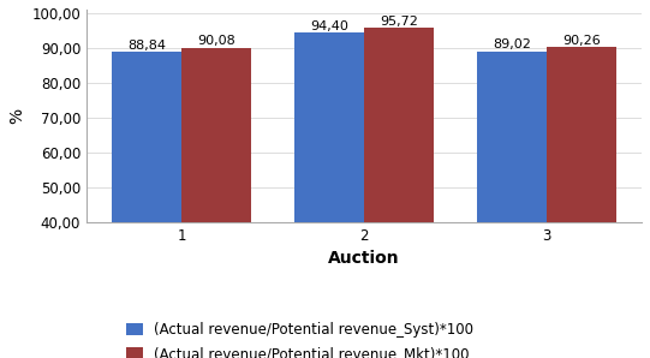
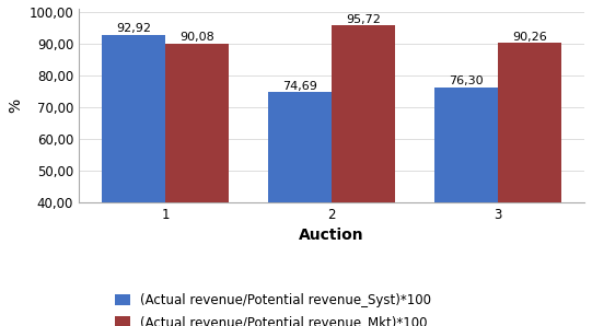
(Actual revenue/Potential revenue_Syst)*100/1: 88,84 -> 92,92
(Actual revenue/Potential revenue_Syst)*100/2: 94,40 -> 74,69
(Actual revenue/Potential revenue_Syst)*100/3: 89,02 -> 76,30
